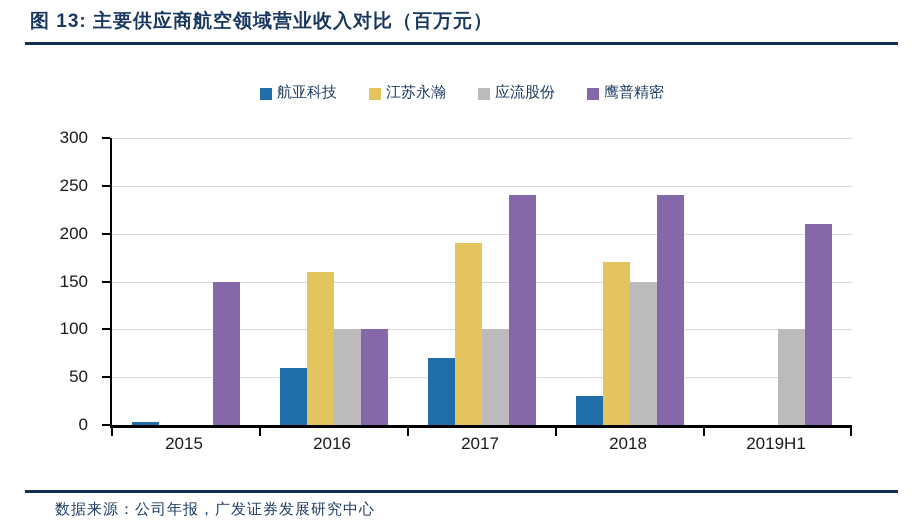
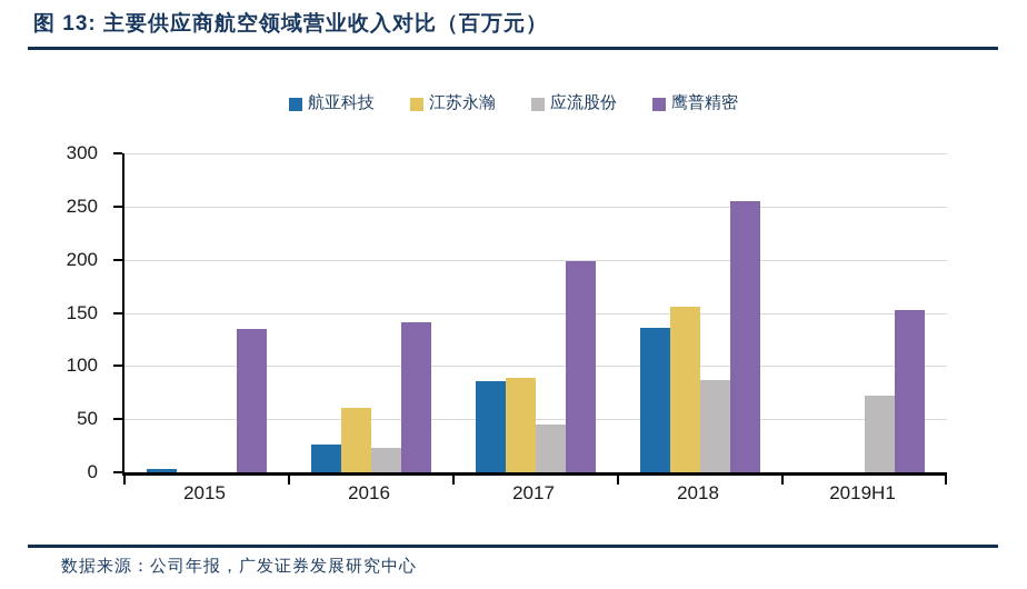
鹰普精密/2015: 150 -> 140
航亚科技/2016: 60 -> 30
江苏永瀚/2016: 160 -> 60
应流股份/2016: 100 -> 20
鹰普精密/2016: 100 -> 140
航亚科技/2017: 70 -> 90
江苏永瀚/2017: 190 -> 90
应流股份/2017: 100 -> 40
鹰普精密/2017: 240 -> 200
航亚科技/2018: 30 -> 140
江苏永瀚/2018: 170 -> 160
应流股份/2018: 150 -> 90
鹰普精密/2018: 240 -> 260
应流股份/2019H1: 100 -> 70
鹰普精密/2019H1: 210 -> 150
